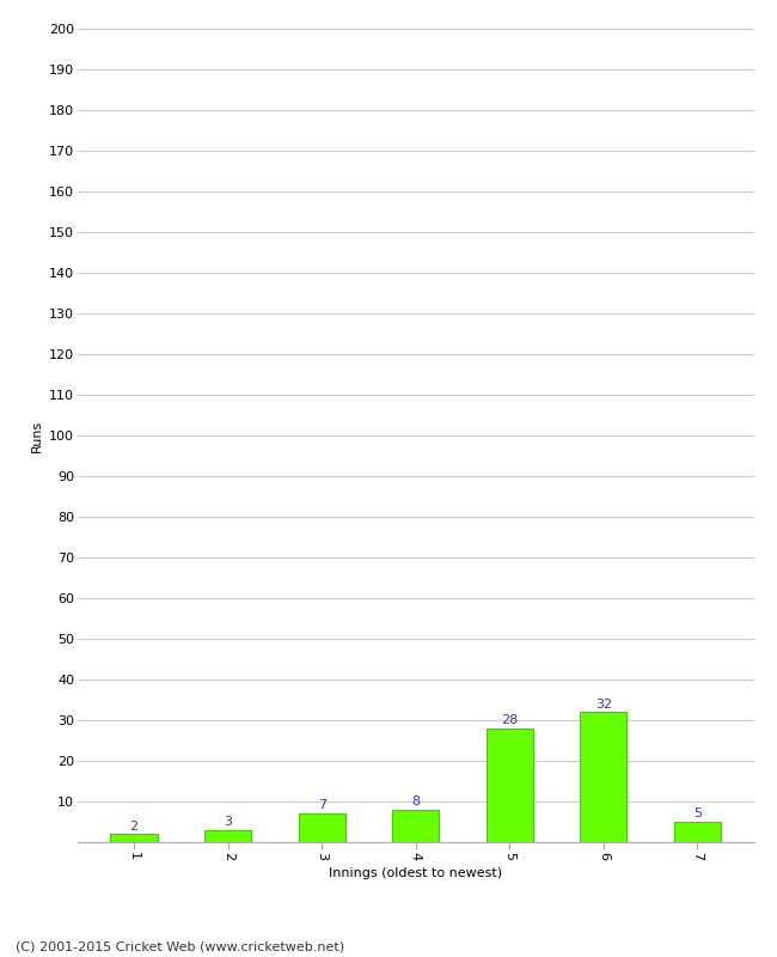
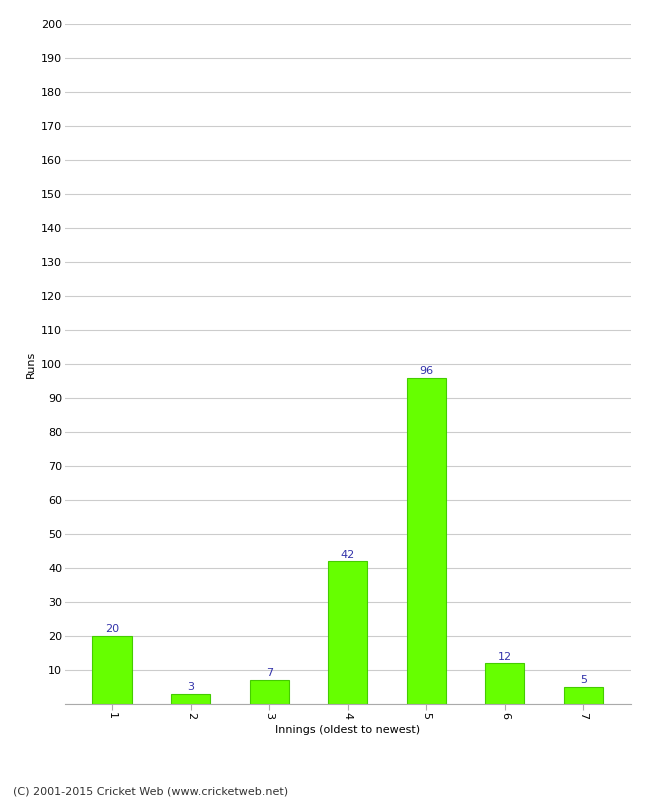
1: 2 -> 20
4: 8 -> 42
5: 28 -> 96
6: 32 -> 12
